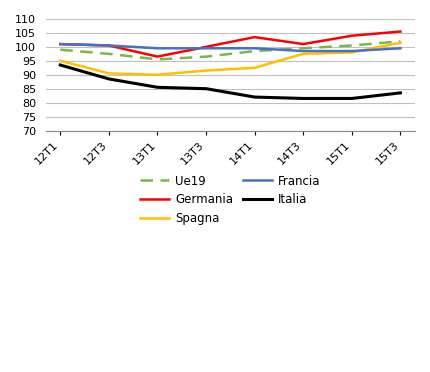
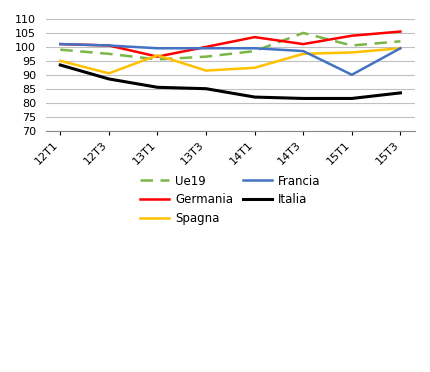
Spagna/13T1: 90.0 -> 97.0
Ue19/14T3: 99.5 -> 105.0
Francia/15T1: 98.5 -> 90.0
Spagna/15T3: 101.5 -> 99.5
